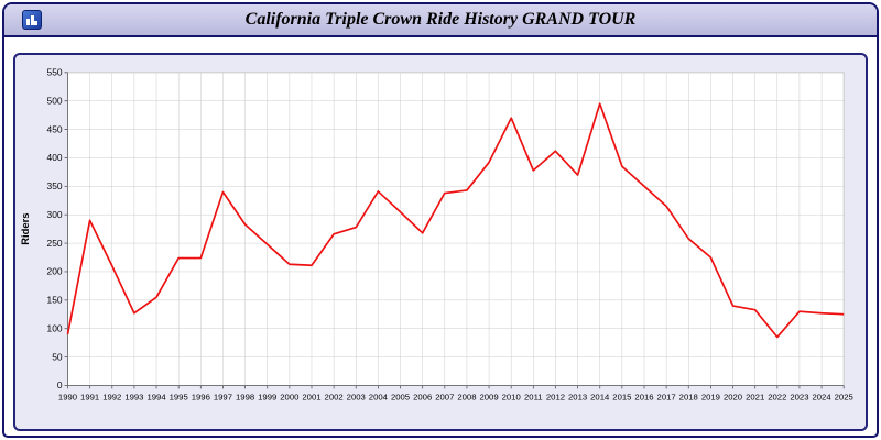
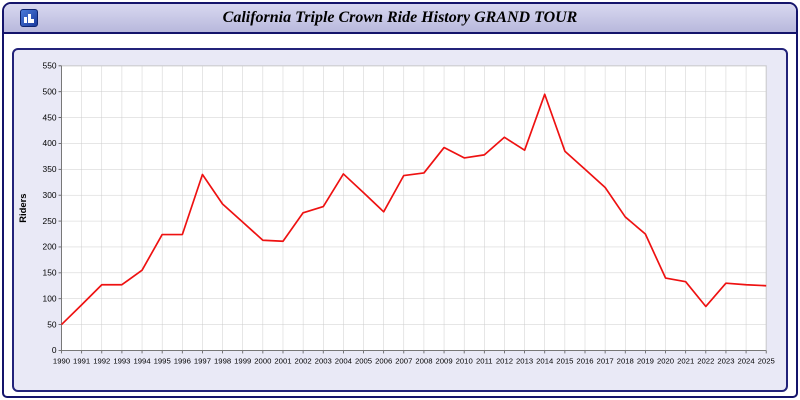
1990: 90 -> 50
1991: 290 -> 90
1992: 210 -> 130
2010: 470 -> 370
2013: 370 -> 390
